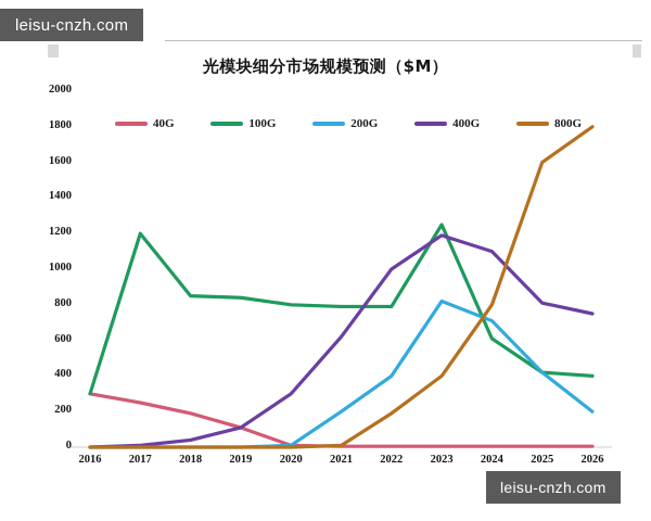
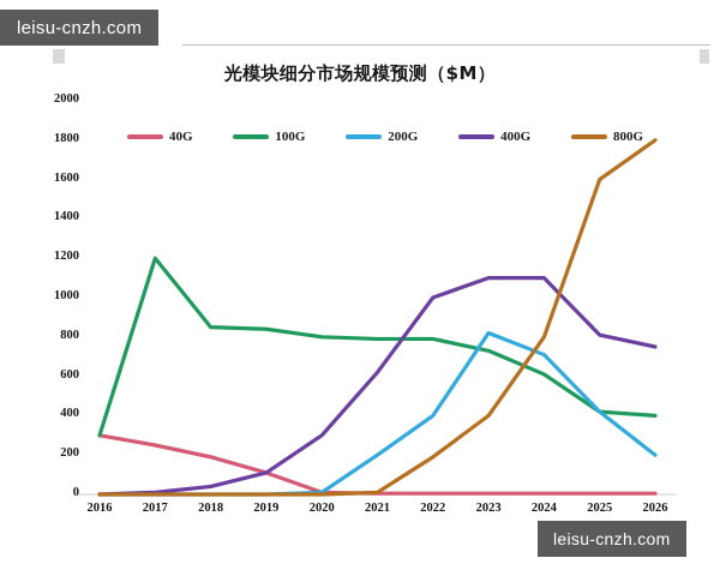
100G/2023: 1250 -> 730
400G/2023: 1190 -> 1100
